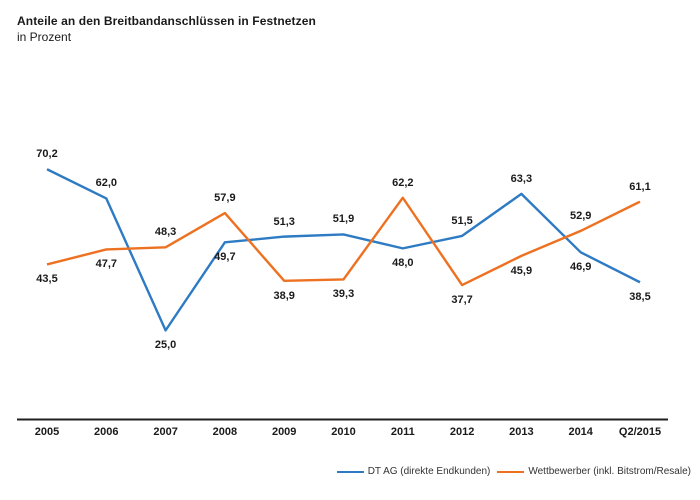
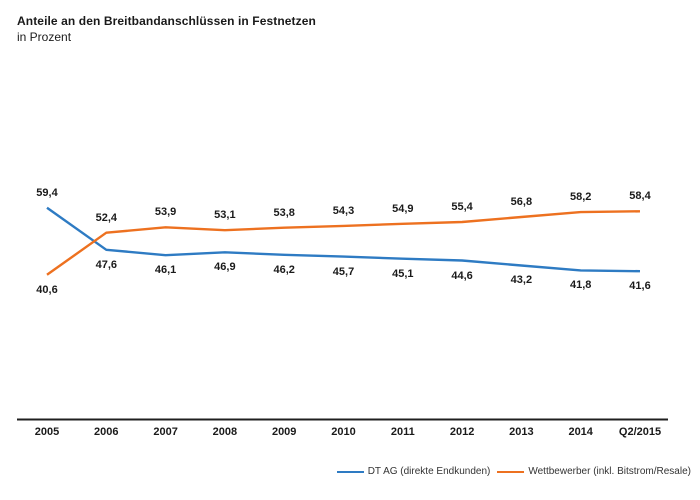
DT AG (direkte Endkunden)/2005: 70,2 -> 59,4
Wettbewerber (inkl. Bitstrom/Resale)/2005: 43,5 -> 40,6
DT AG (direkte Endkunden)/2006: 62,0 -> 47,6
Wettbewerber (inkl. Bitstrom/Resale)/2006: 47,7 -> 52,4
DT AG (direkte Endkunden)/2007: 25,0 -> 46,1
Wettbewerber (inkl. Bitstrom/Resale)/2007: 48,3 -> 53,9
DT AG (direkte Endkunden)/2008: 49,7 -> 46,9
Wettbewerber (inkl. Bitstrom/Resale)/2008: 57,9 -> 53,1
DT AG (direkte Endkunden)/2009: 51,3 -> 46,2
Wettbewerber (inkl. Bitstrom/Resale)/2009: 38,9 -> 53,8
DT AG (direkte Endkunden)/2010: 51,9 -> 45,7
Wettbewerber (inkl. Bitstrom/Resale)/2010: 39,3 -> 54,3
DT AG (direkte Endkunden)/2011: 48,0 -> 45,1
Wettbewerber (inkl. Bitstrom/Resale)/2011: 62,2 -> 54,9
DT AG (direkte Endkunden)/2012: 51,5 -> 44,6
Wettbewerber (inkl. Bitstrom/Resale)/2012: 37,7 -> 55,4
DT AG (direkte Endkunden)/2013: 63,3 -> 43,2
Wettbewerber (inkl. Bitstrom/Resale)/2013: 45,9 -> 56,8
DT AG (direkte Endkunden)/2014: 46,9 -> 41,8
Wettbewerber (inkl. Bitstrom/Resale)/2014: 52,9 -> 58,2
DT AG (direkte Endkunden)/Q2/2015: 38,5 -> 41,6
Wettbewerber (inkl. Bitstrom/Resale)/Q2/2015: 61,1 -> 58,4
